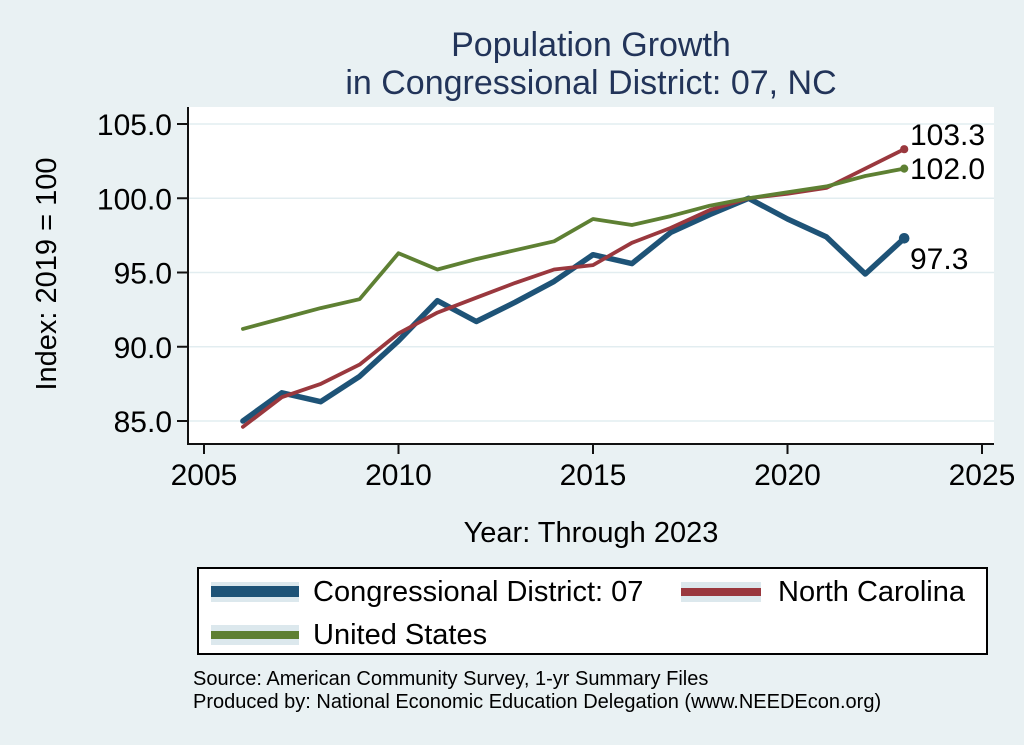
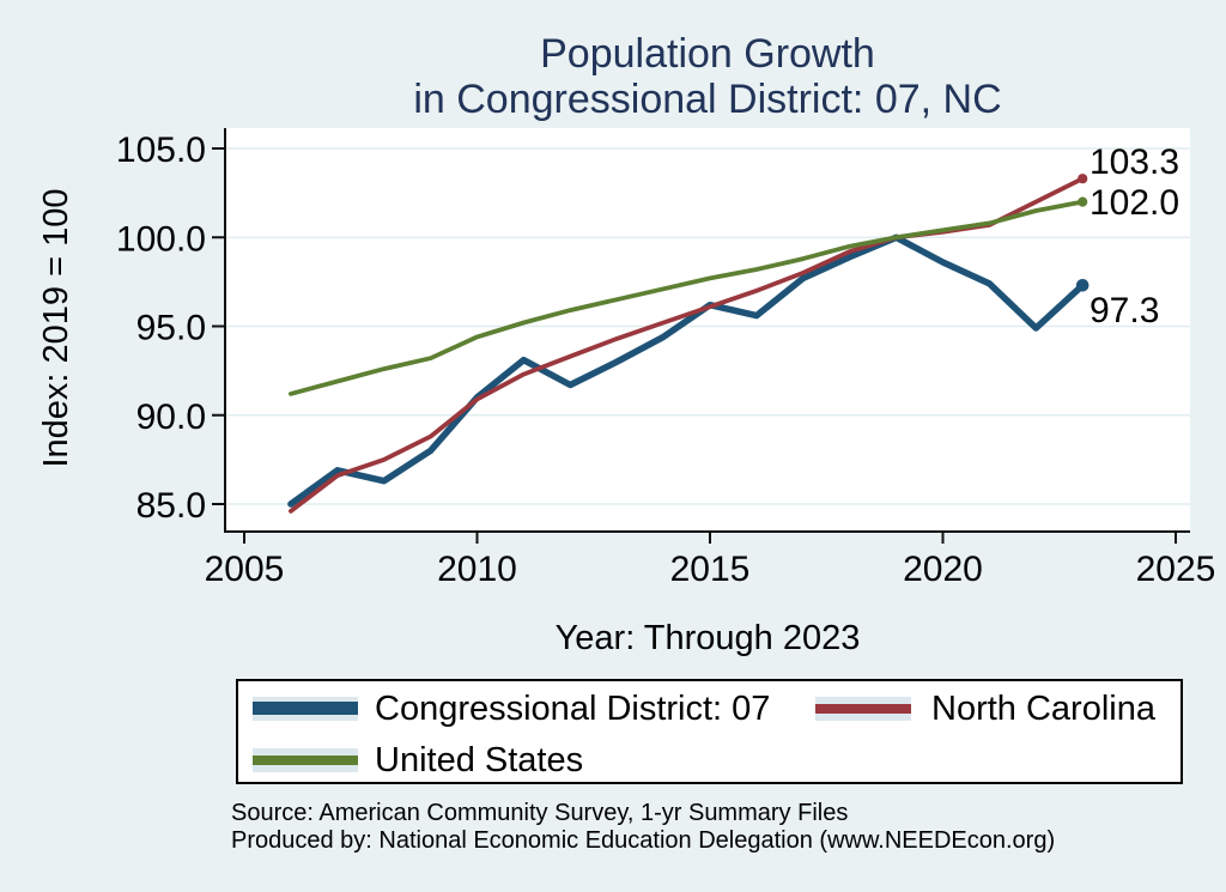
Congressional District: 07/2010: 90.4 -> 91.0
United States/2010: 96.3 -> 94.4
North Carolina/2015: 95.5 -> 96.1
United States/2015: 98.6 -> 97.7
